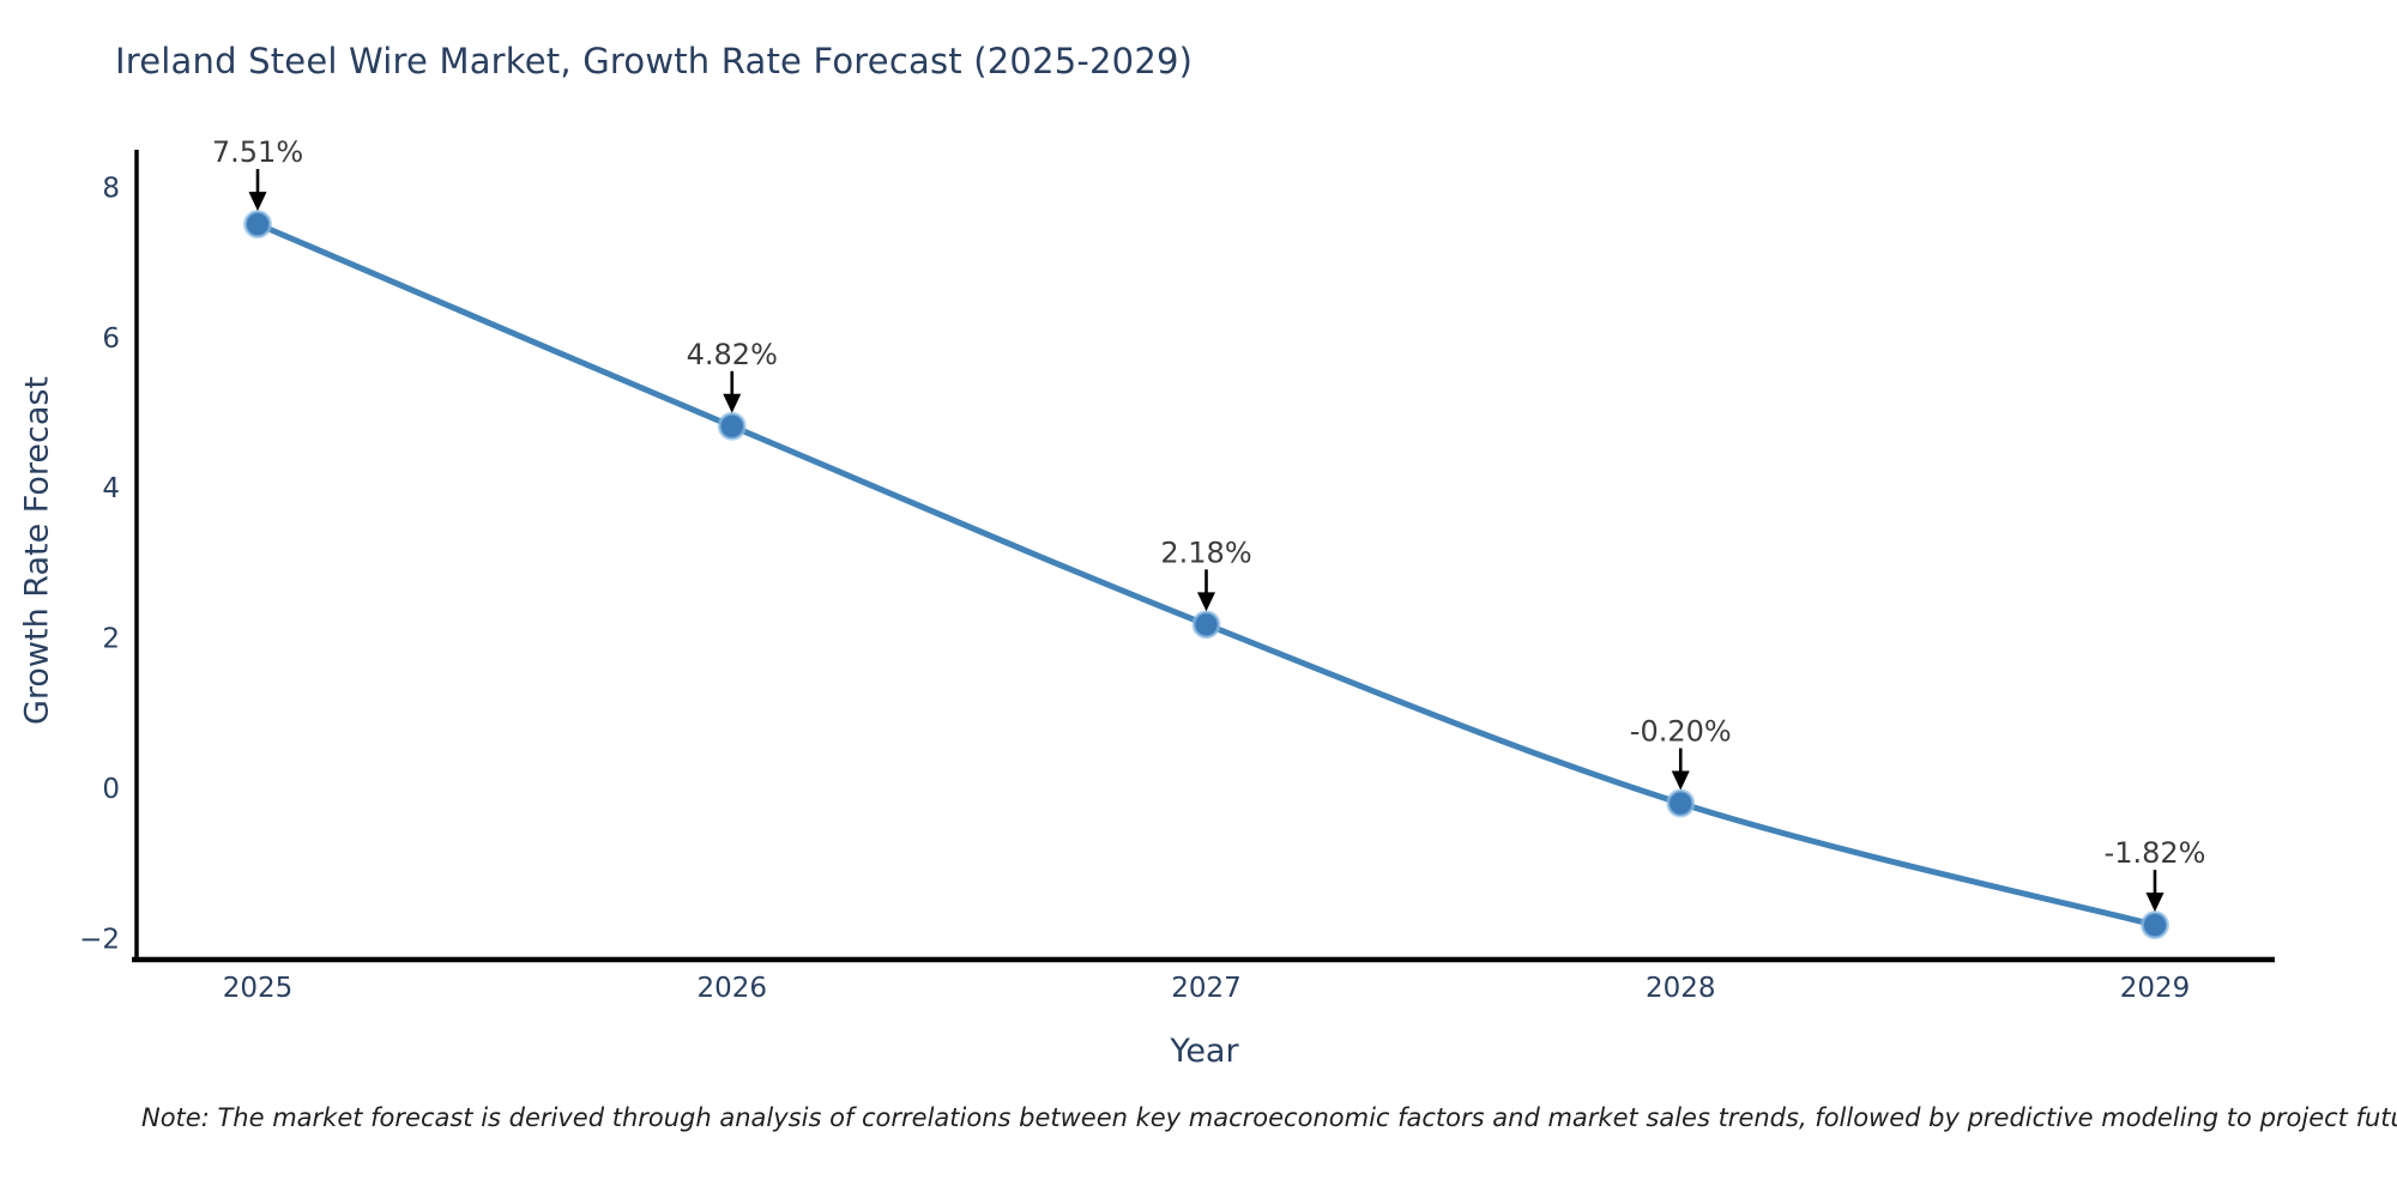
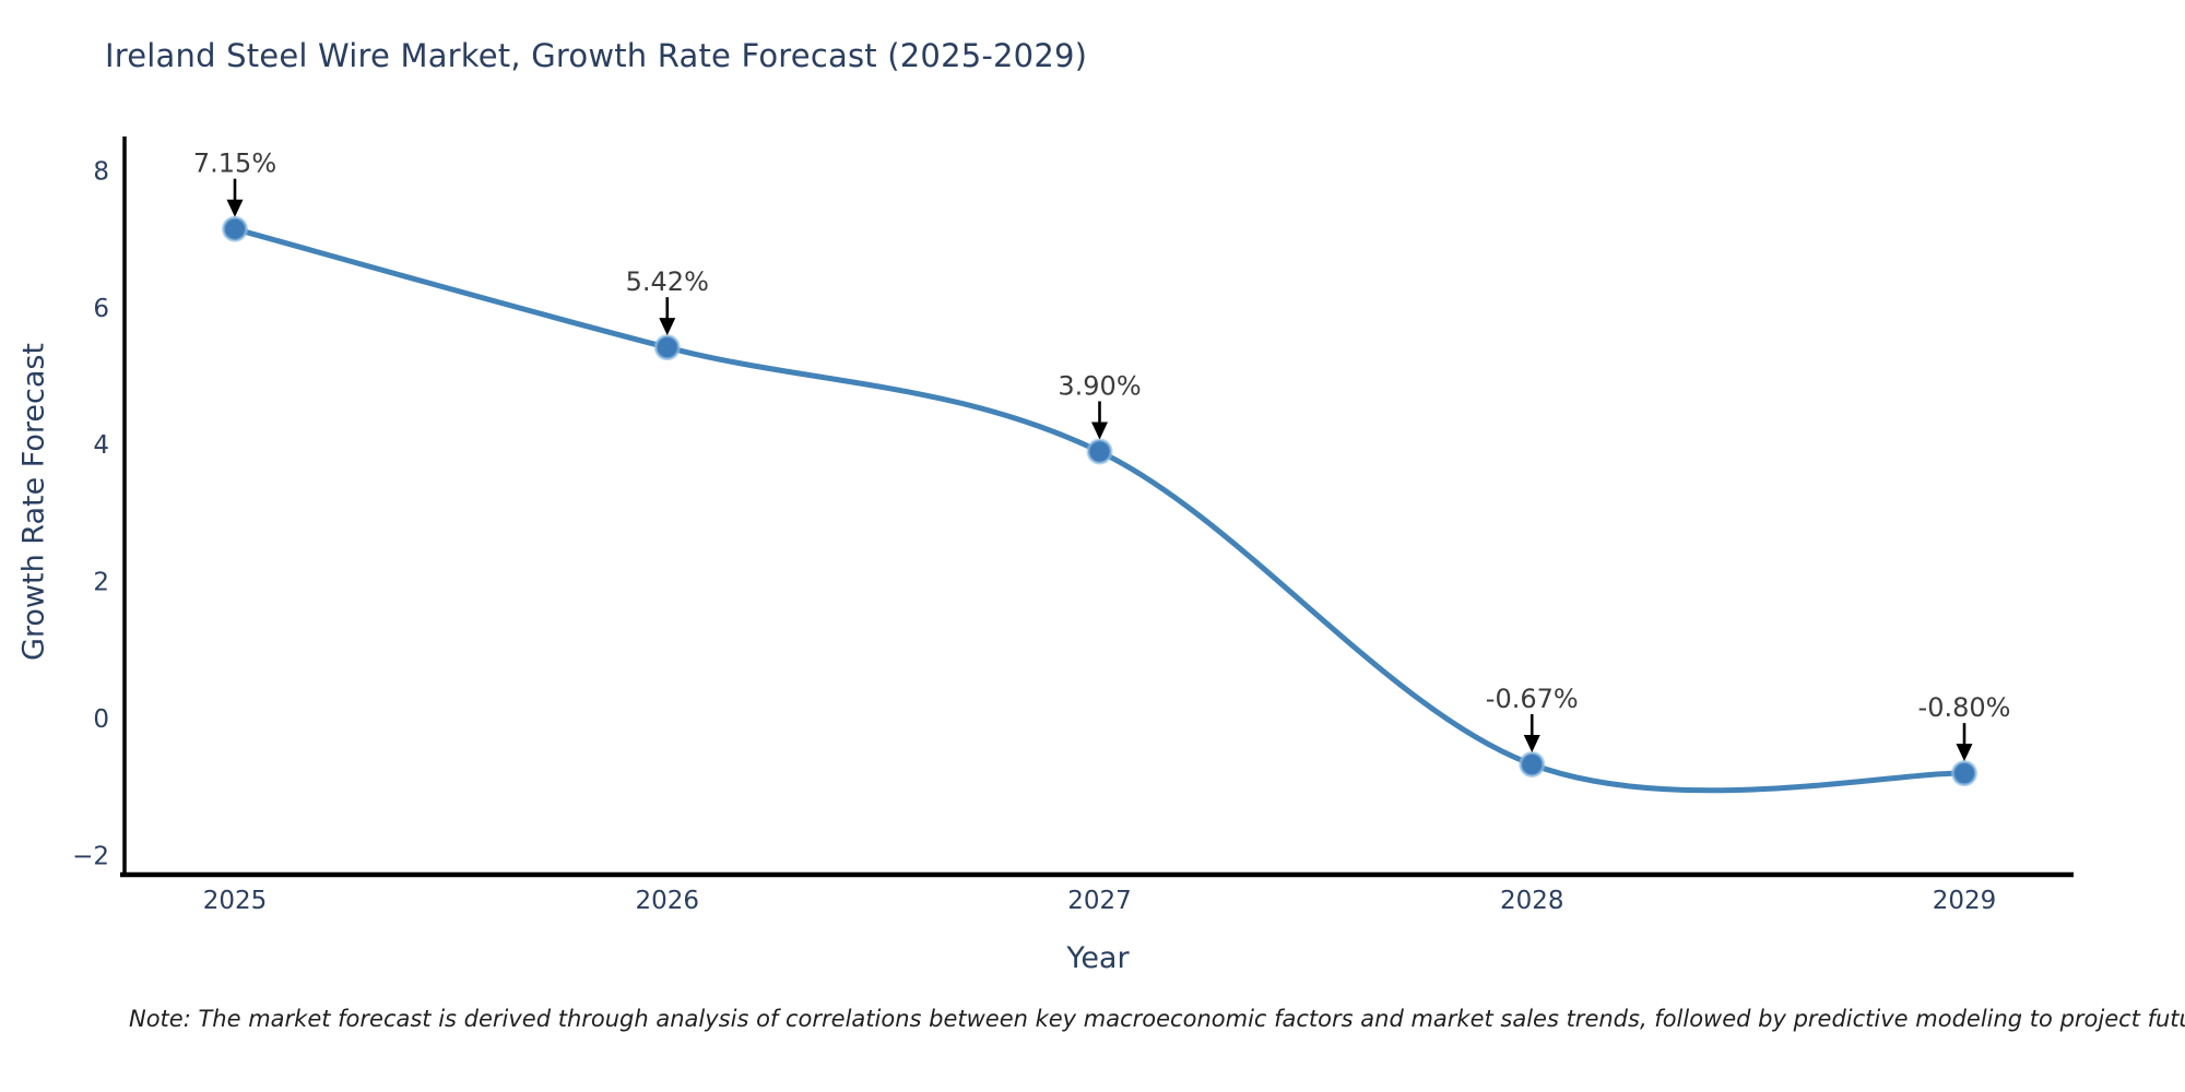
2025: 7.51% -> 7.15%
2026: 4.82% -> 5.42%
2027: 2.18% -> 3.90%
2028: -0.20% -> -0.67%
2029: -1.82% -> -0.80%
